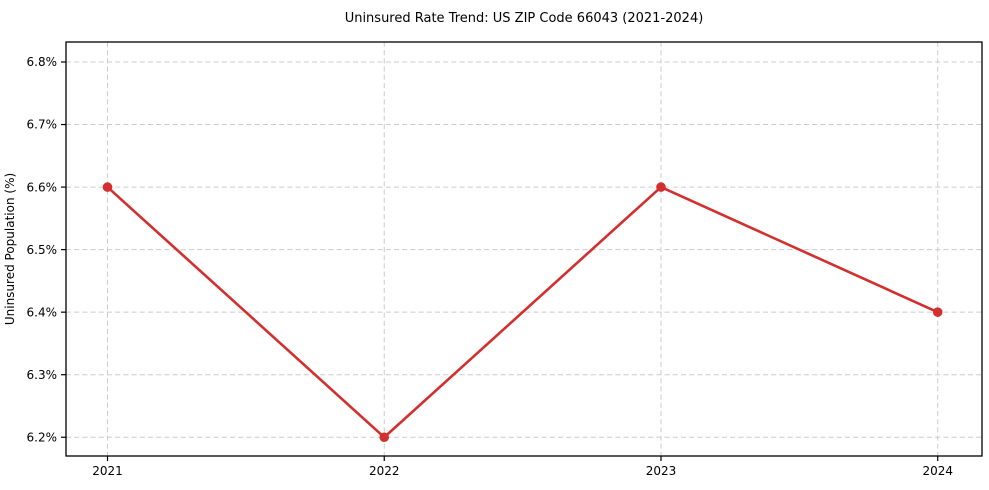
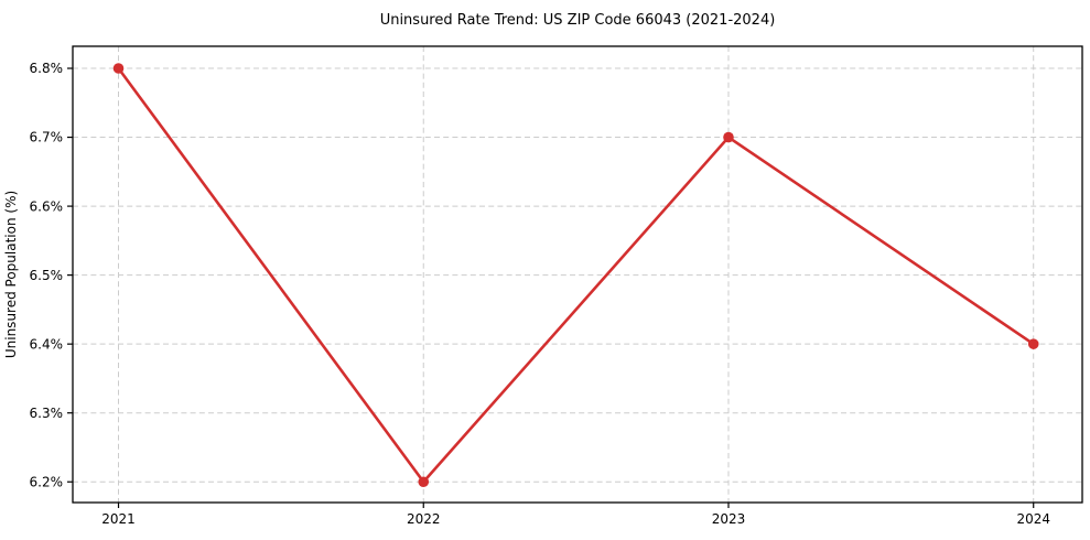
2021: 6.6% -> 6.8%
2023: 6.6% -> 6.7%
